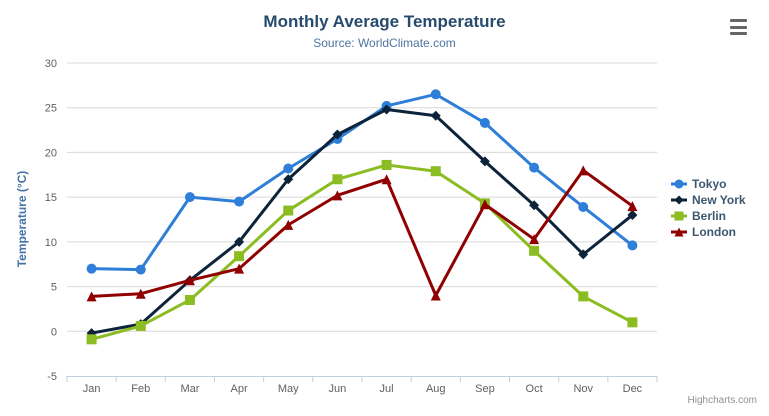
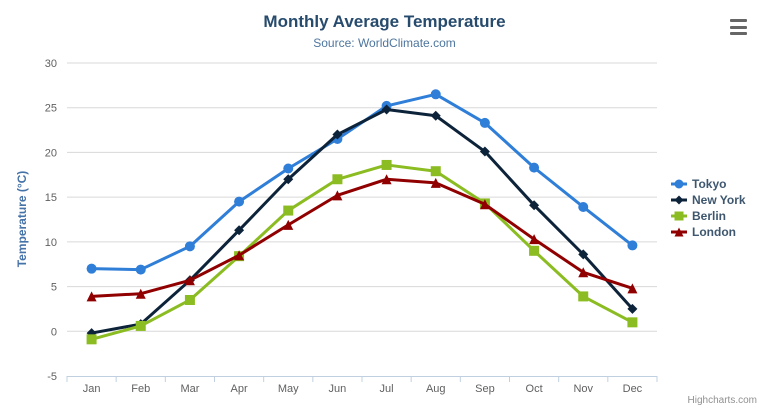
Tokyo/Mar: 15 -> 10
New York/Apr: 10 -> 11
London/Apr: 7 -> 8
London/Aug: 4 -> 17
New York/Sep: 19 -> 20
London/Nov: 18 -> 7
New York/Dec: 13 -> 2
London/Dec: 14 -> 5
